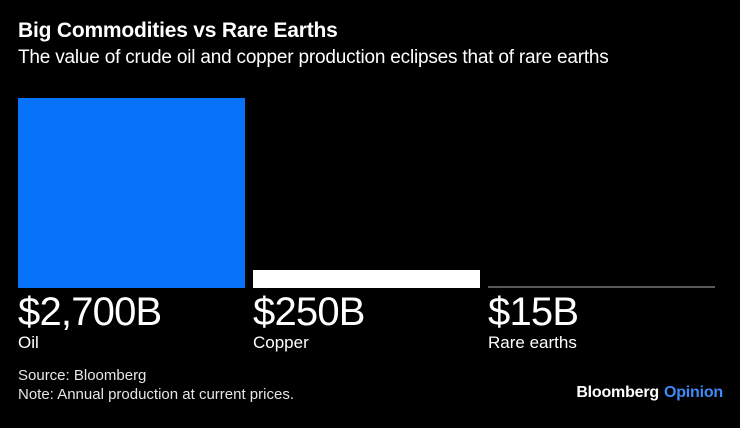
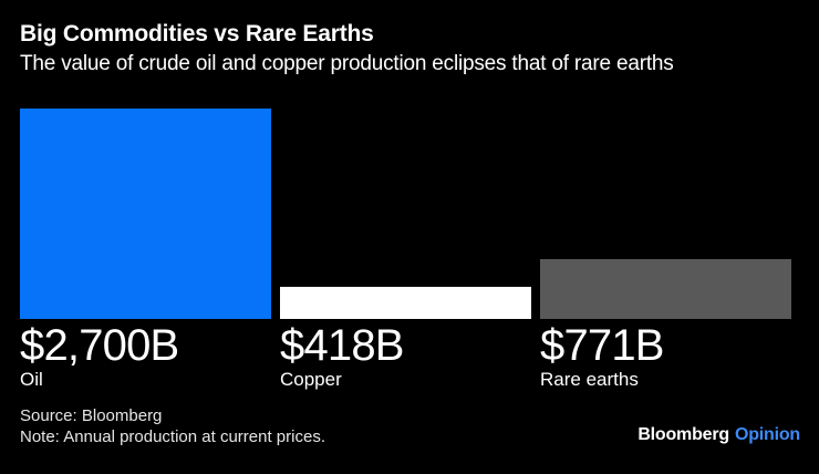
Copper: $250B -> $418B
Rare earths: $15B -> $771B
